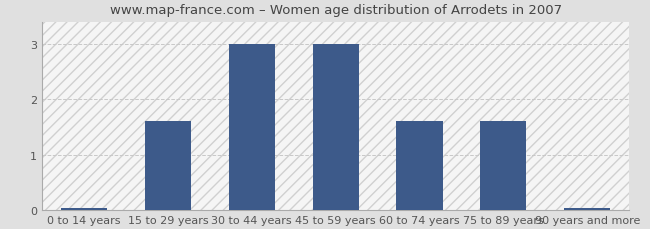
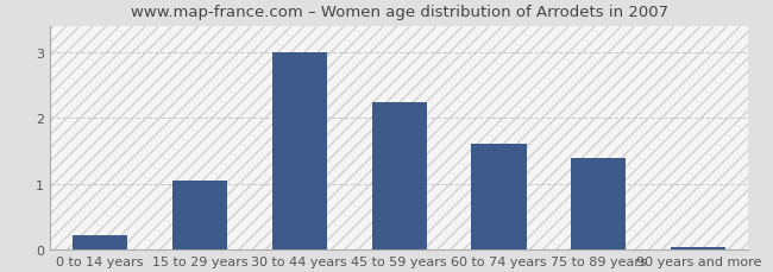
0 to 14 years: 0.04 -> 0.22
15 to 29 years: 1.60 -> 1.04
45 to 59 years: 3.00 -> 2.24
75 to 89 years: 1.60 -> 1.38
